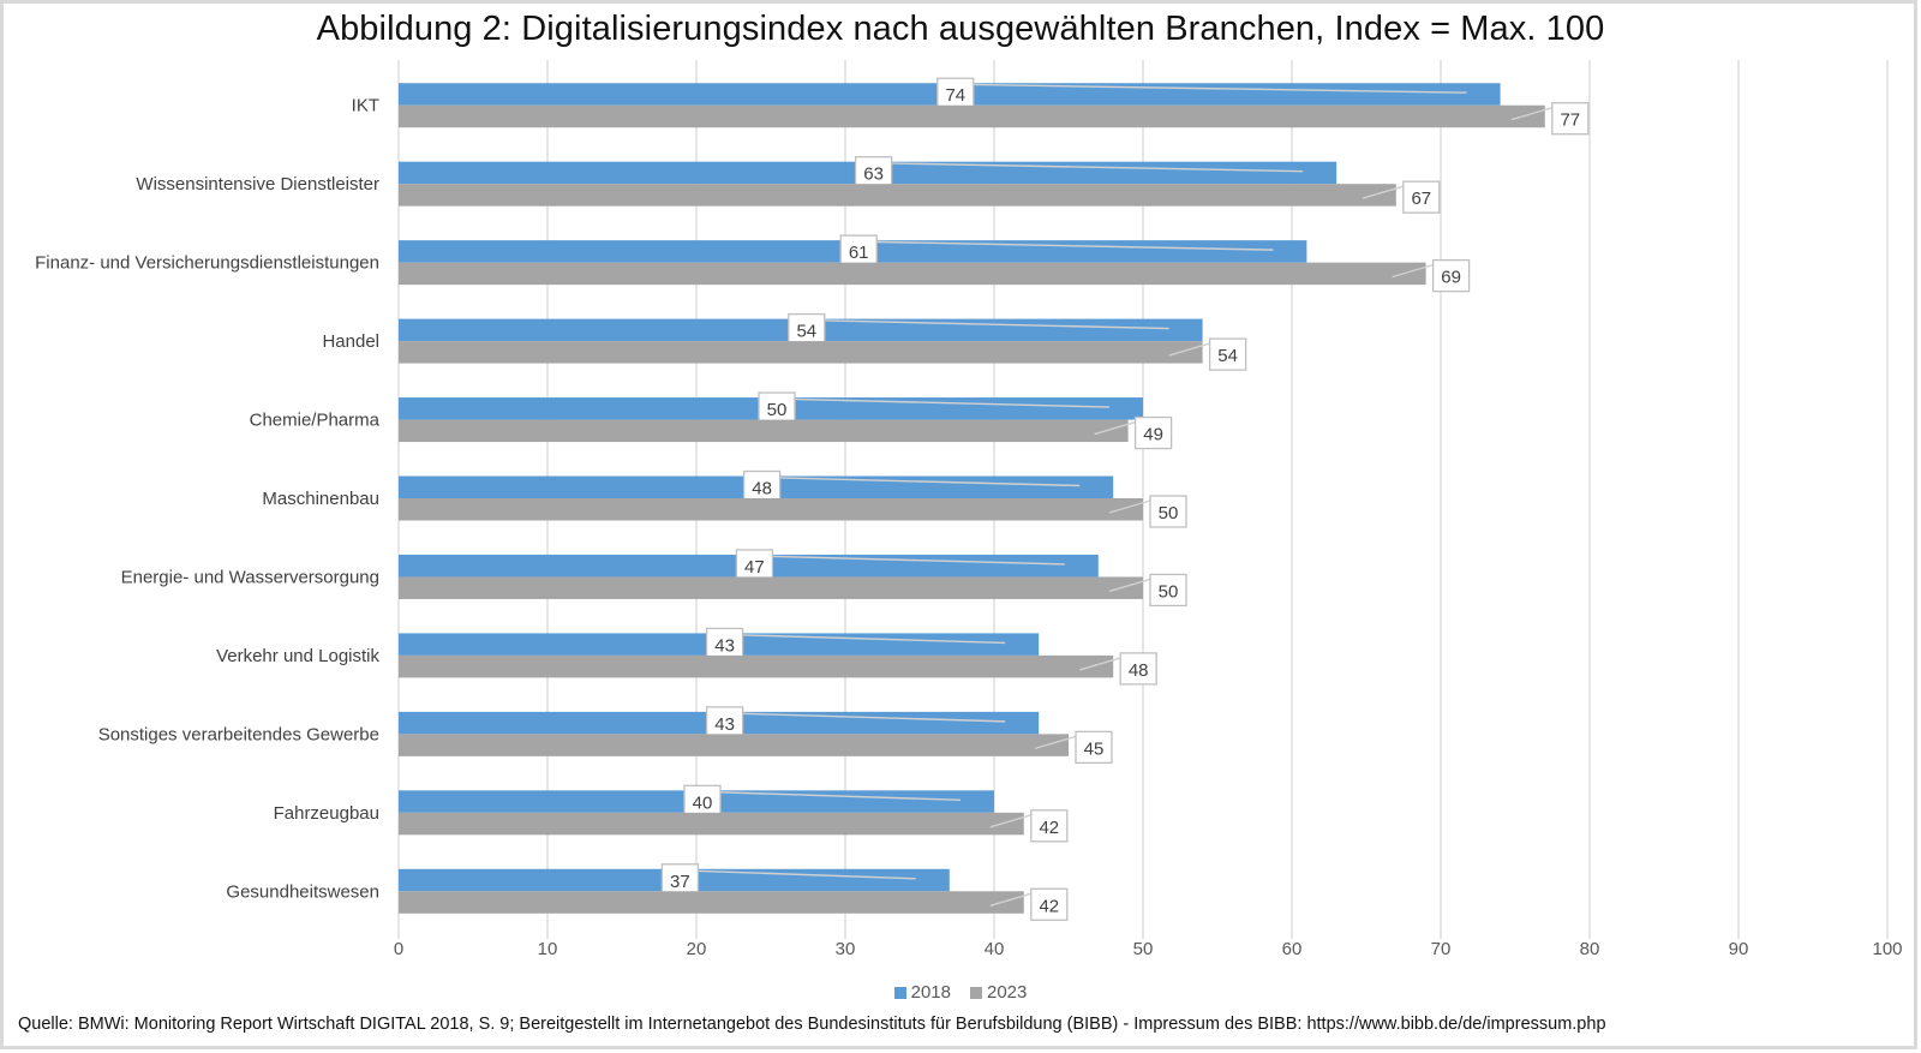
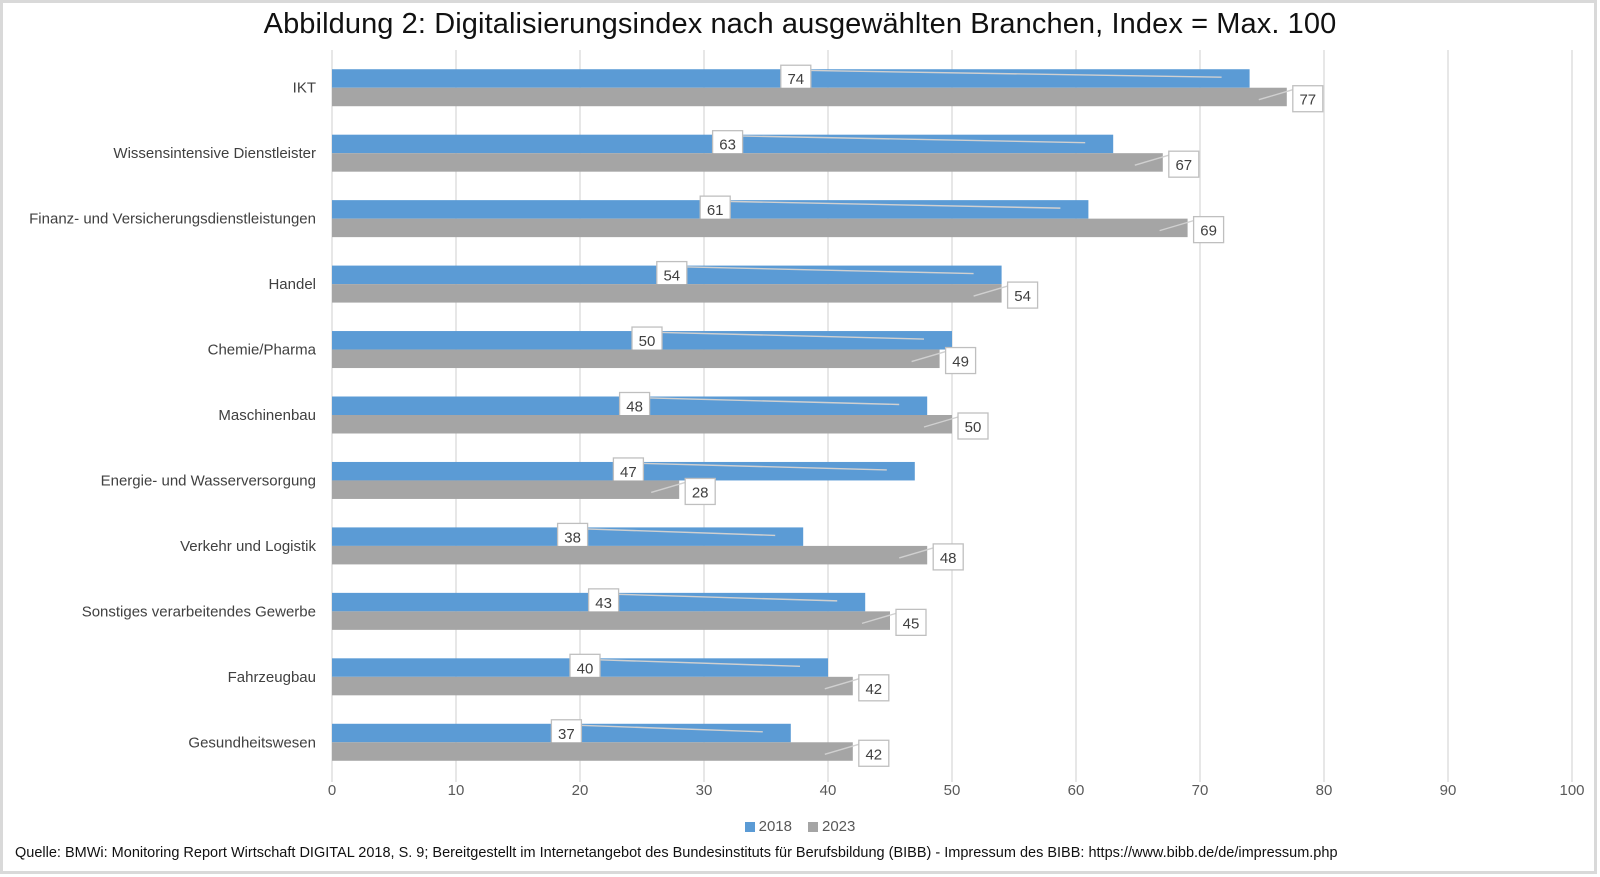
2023/Energie- und Wasserversorgung: 50 -> 28
2018/Verkehr und Logistik: 43 -> 38
